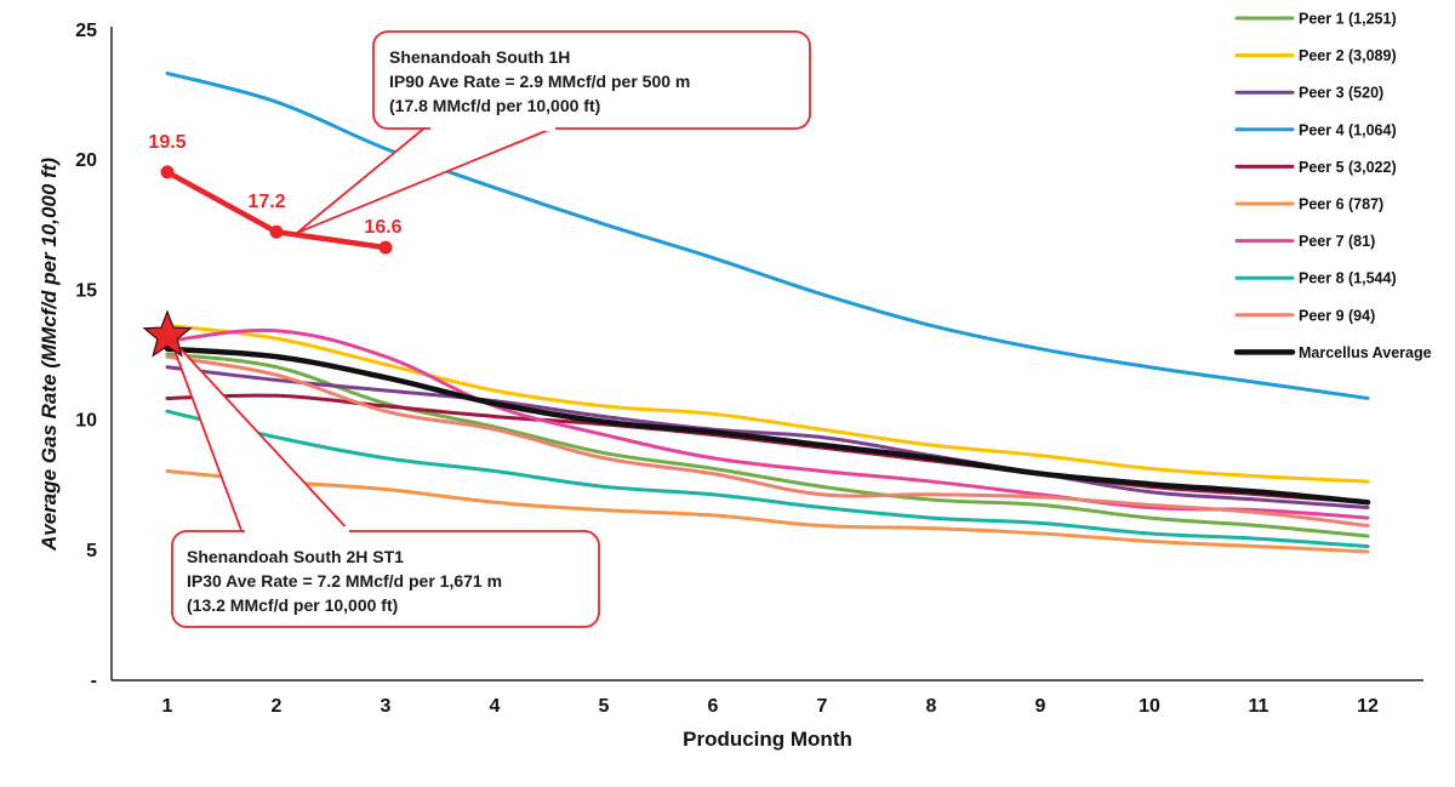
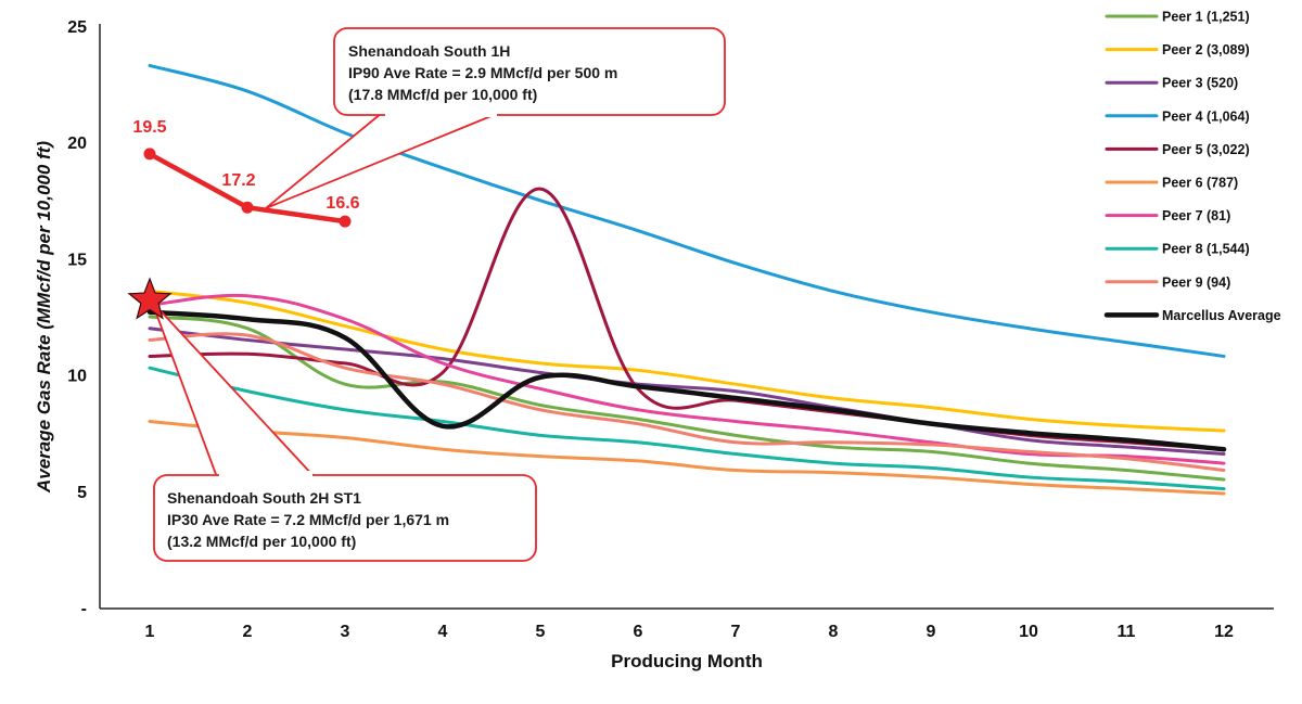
Peer 9 (94)/1: 12.4 -> 11.5
Peer 1 (1,251)/3: 10.6 -> 9.6
Marcellus Average/4: 10.6 -> 7.8
Peer 5 (3,022)/5: 9.8 -> 18.0
